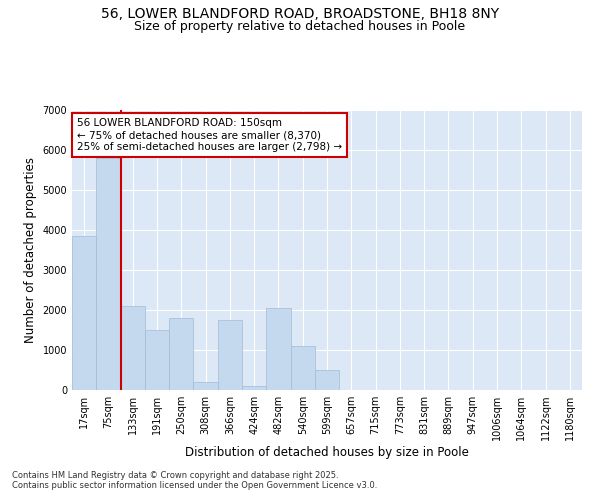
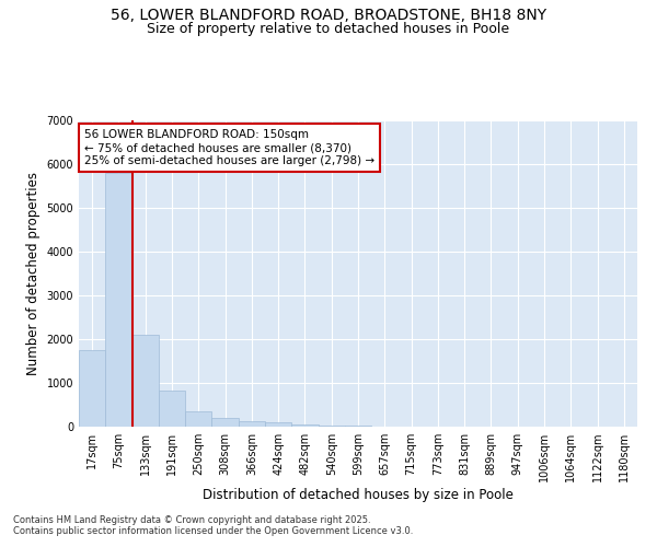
17sqm: 3850 -> 1750
191sqm: 1500 -> 820
250sqm: 1800 -> 350
366sqm: 1750 -> 120
482sqm: 2050 -> 60
540sqm: 1100 -> 30
599sqm: 500 -> 20
